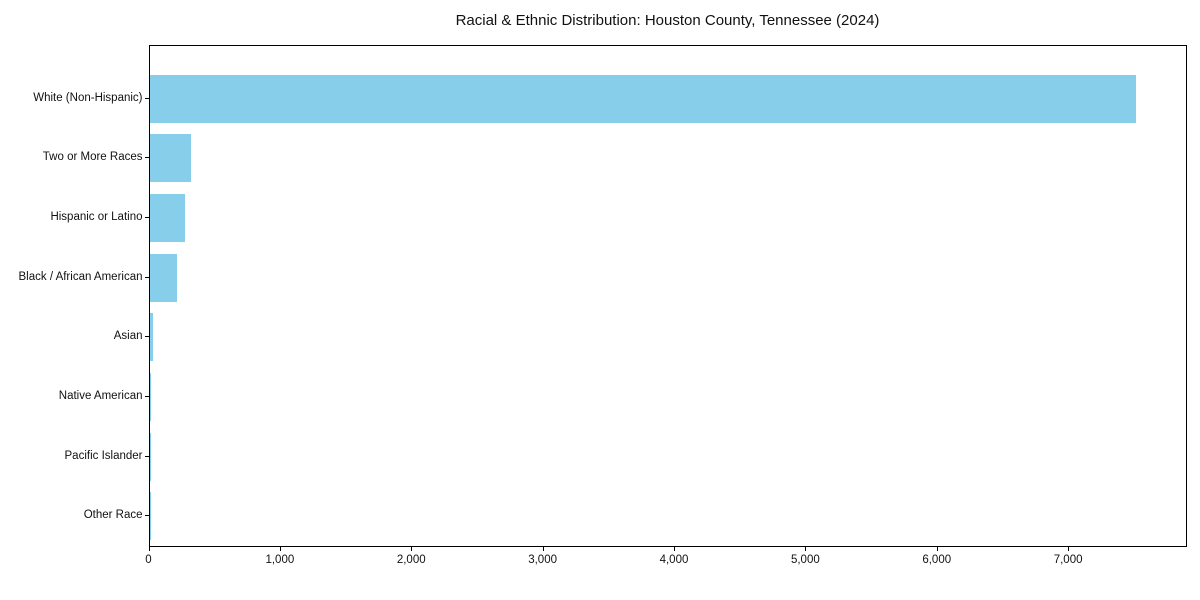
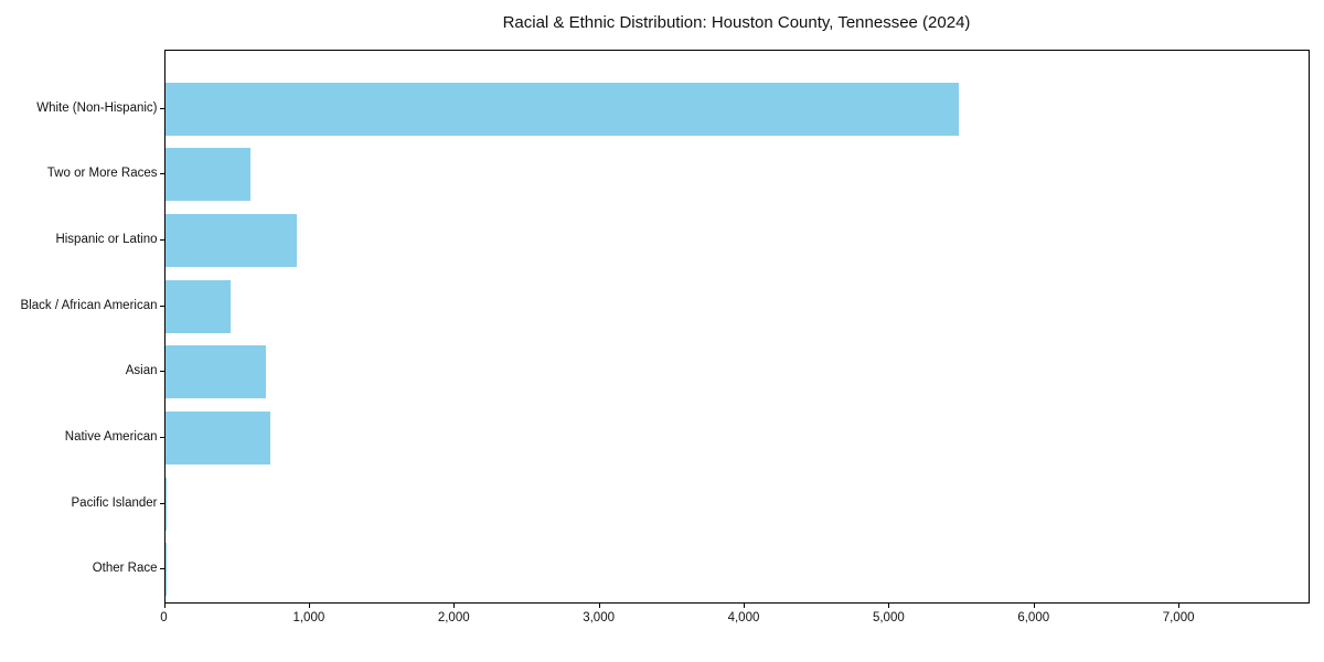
White (Non-Hispanic): 7510 -> 5480
Two or More Races: 320 -> 590
Hispanic or Latino: 270 -> 910
Black / African American: 210 -> 450
Asian: 20 -> 700
Native American: 10 -> 730
